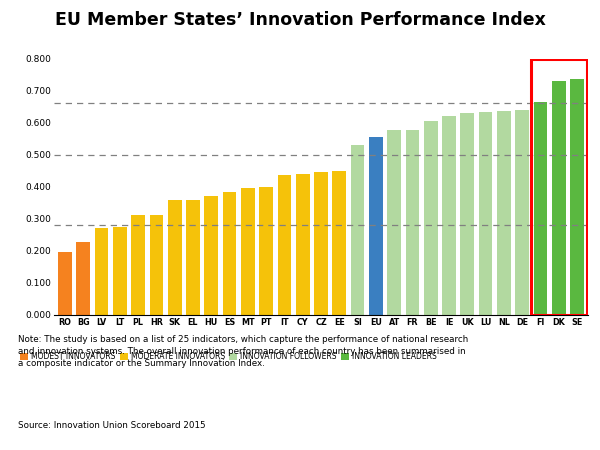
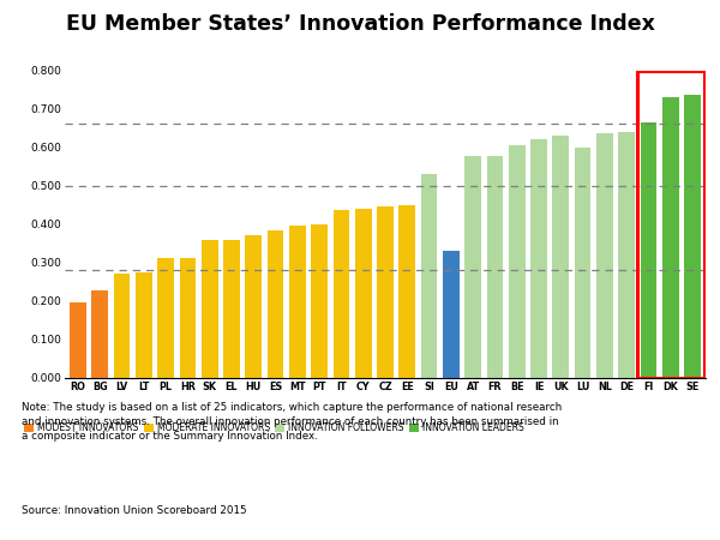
EU: 0.554 -> 0.330
LU: 0.632 -> 0.600
